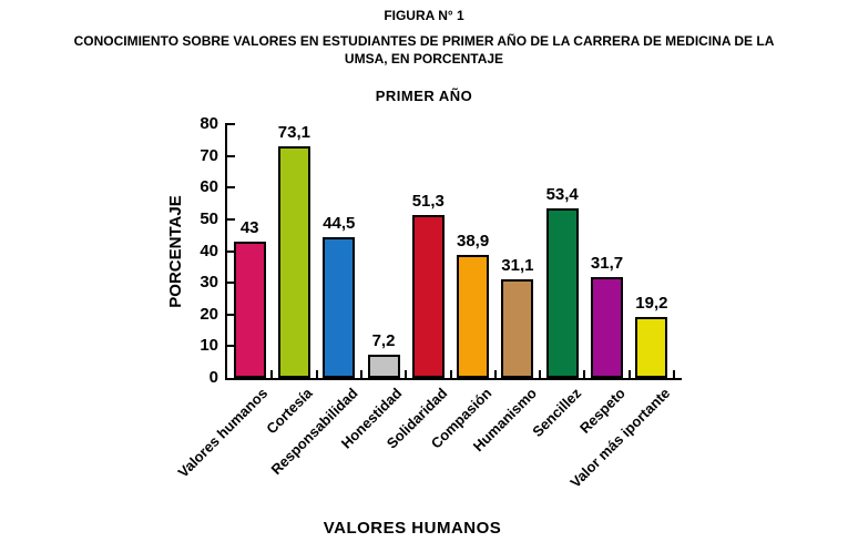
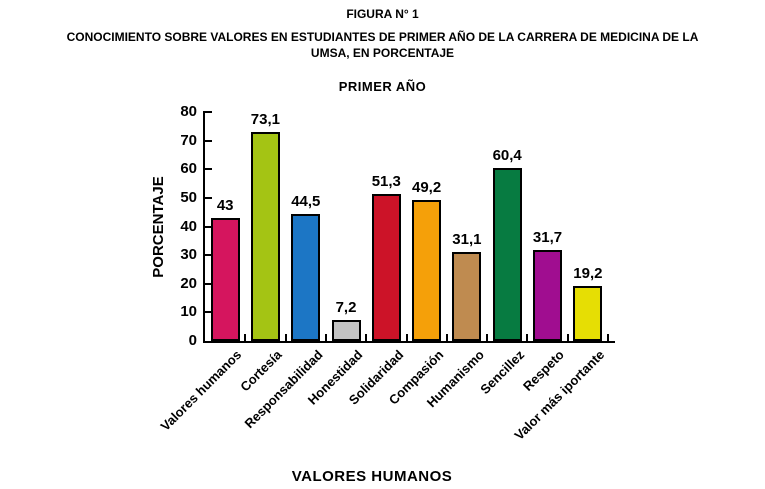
Compasión: 38,9 -> 49,2
Sencillez: 53,4 -> 60,4
